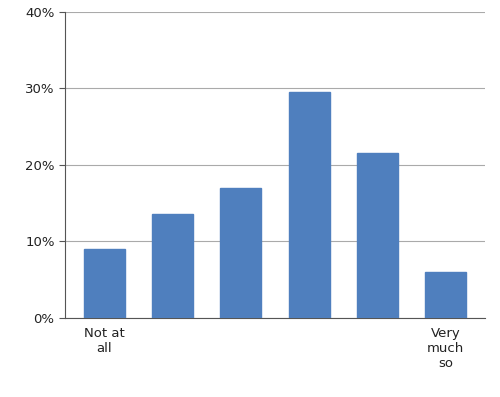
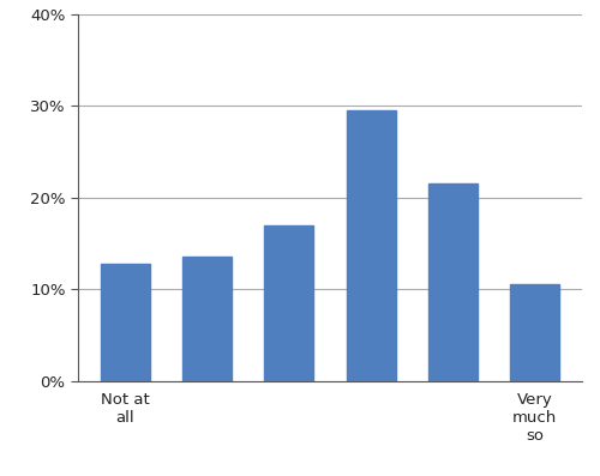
Not at all: 9.0% -> 12.8%
Very much so: 6.0% -> 10.6%
